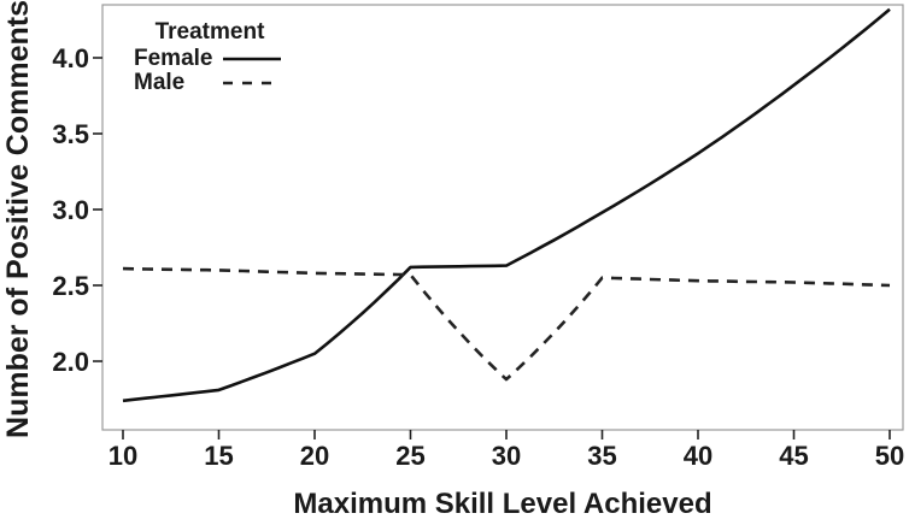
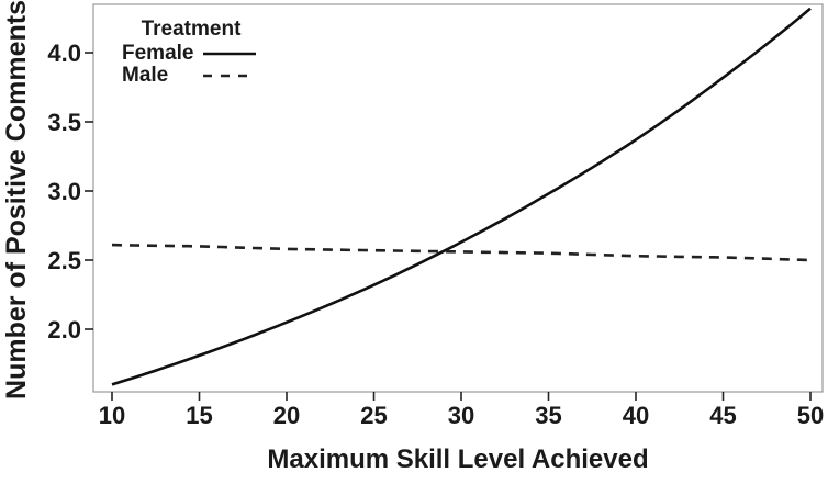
Female/10: 1.74 -> 1.60
Female/25: 2.62 -> 2.32
Male/30: 1.88 -> 2.56
